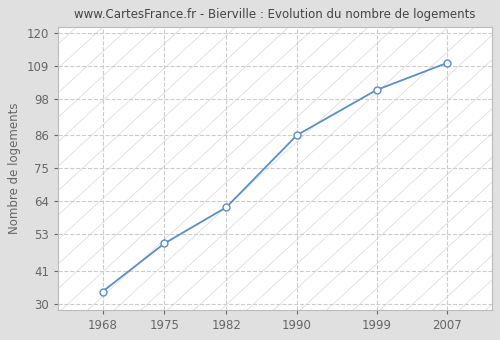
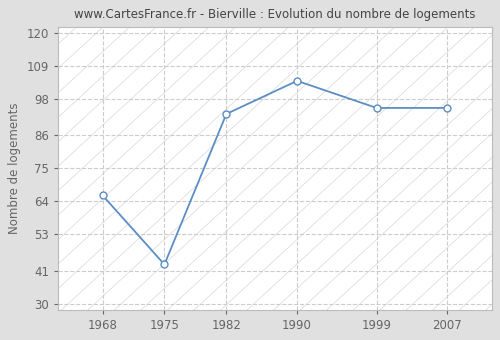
1968: 34 -> 66
1975: 50 -> 43
1982: 62 -> 93
1990: 86 -> 104
1999: 101 -> 95
2007: 110 -> 95
